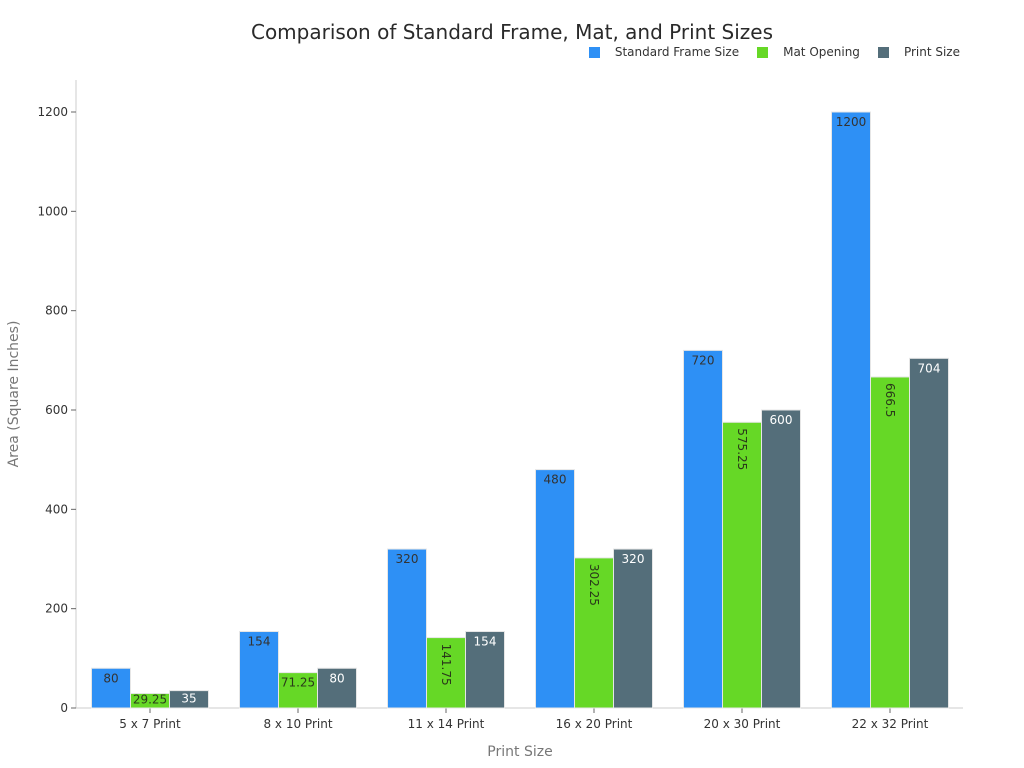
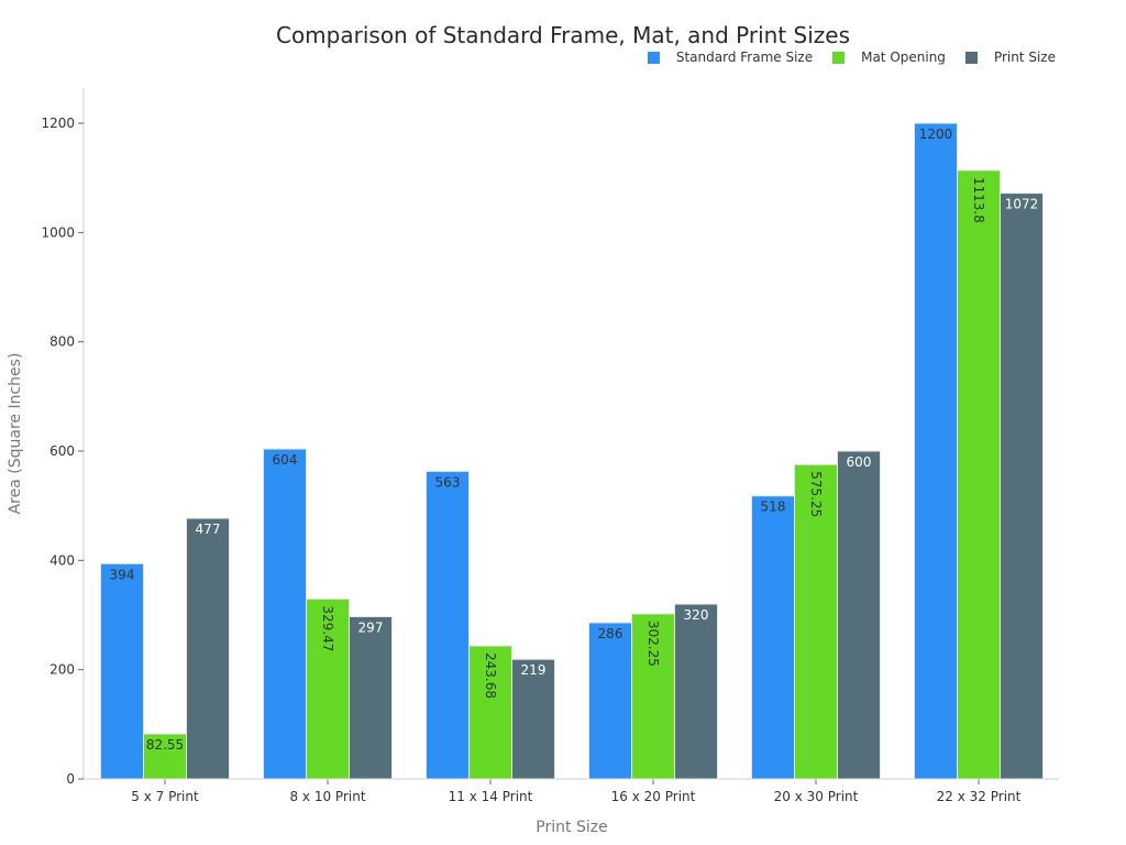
Standard Frame Size/5 x 7 Print: 80 -> 394
Mat Opening/5 x 7 Print: 29.25 -> 82.55
Print Size/5 x 7 Print: 35 -> 477
Standard Frame Size/8 x 10 Print: 154 -> 604
Mat Opening/8 x 10 Print: 71.25 -> 329.47
Print Size/8 x 10 Print: 80 -> 297
Standard Frame Size/11 x 14 Print: 320 -> 563
Mat Opening/11 x 14 Print: 141.75 -> 243.68
Print Size/11 x 14 Print: 154 -> 219
Standard Frame Size/16 x 20 Print: 480 -> 286
Standard Frame Size/20 x 30 Print: 720 -> 518
Mat Opening/22 x 32 Print: 666.5 -> 1113.8
Print Size/22 x 32 Print: 704 -> 1072
